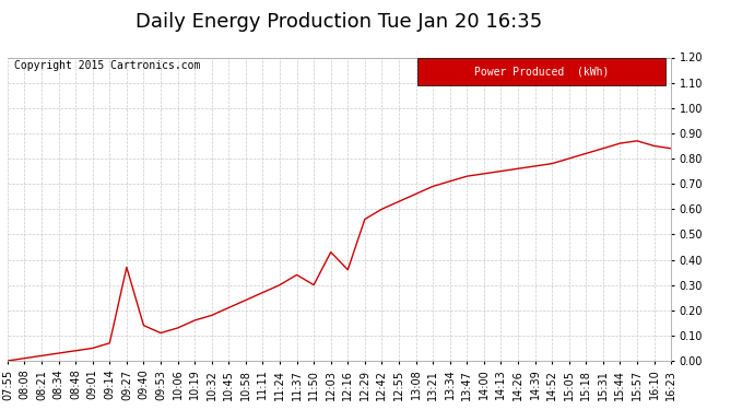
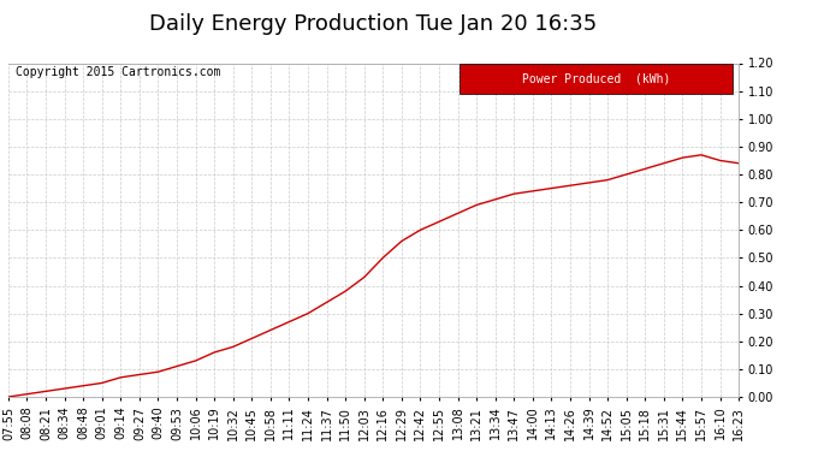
09:27: 0.37 -> 0.08
09:40: 0.14 -> 0.09
11:50: 0.30 -> 0.38
12:16: 0.36 -> 0.50
